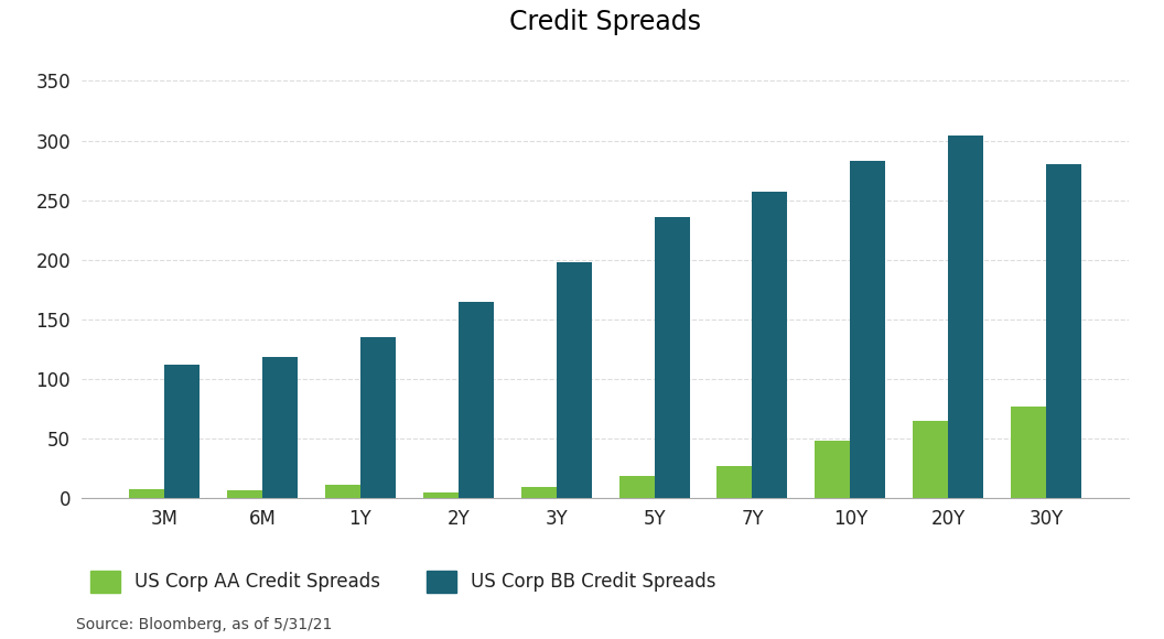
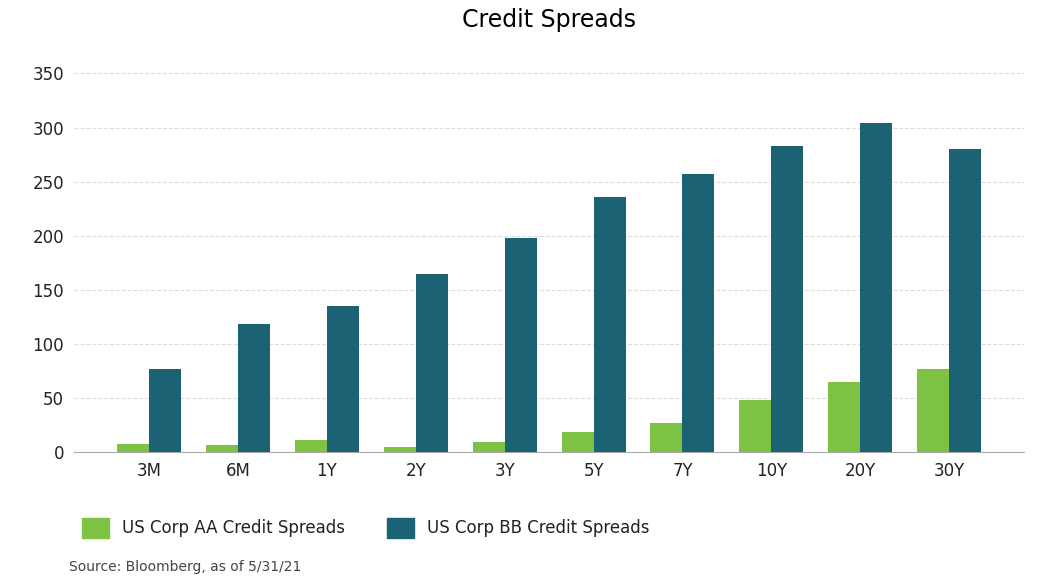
US Corp BB Credit Spreads/3M: 112 -> 77
